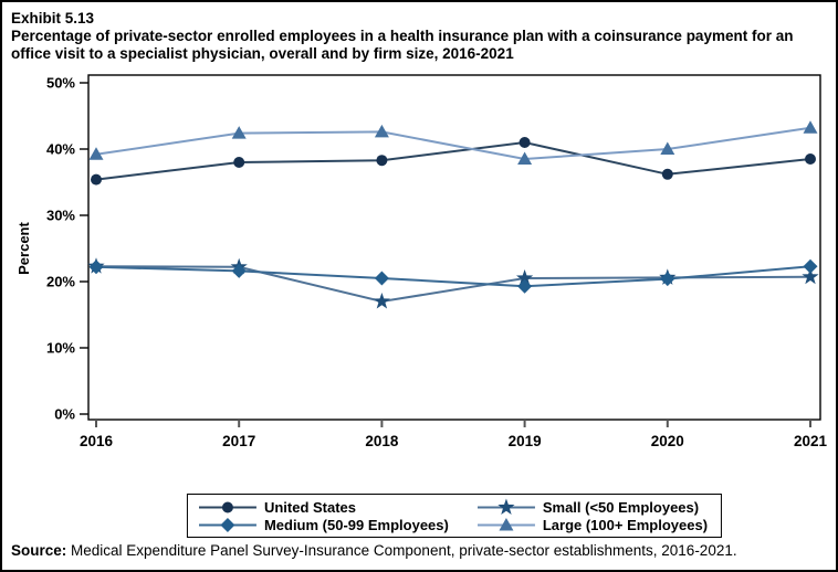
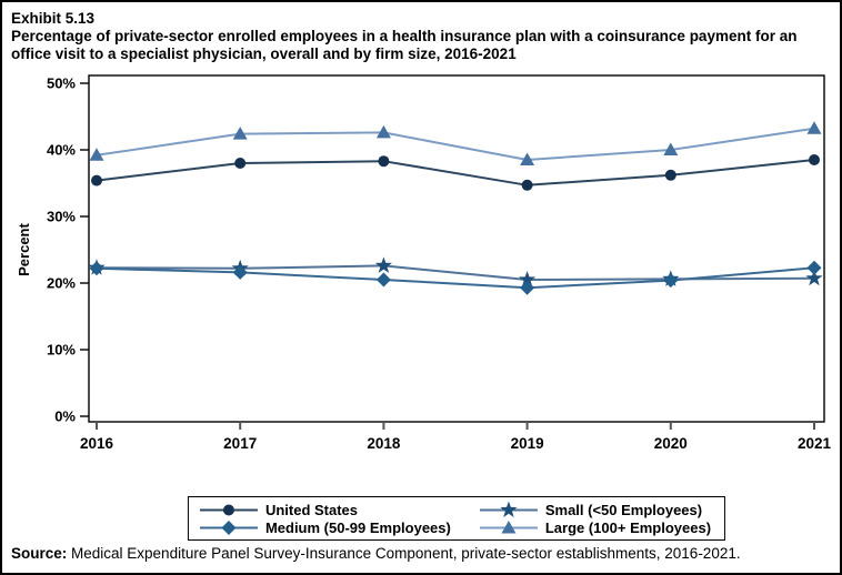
Small (<50 Employees)/2018: 17% -> 23%
United States/2019: 41% -> 35%
